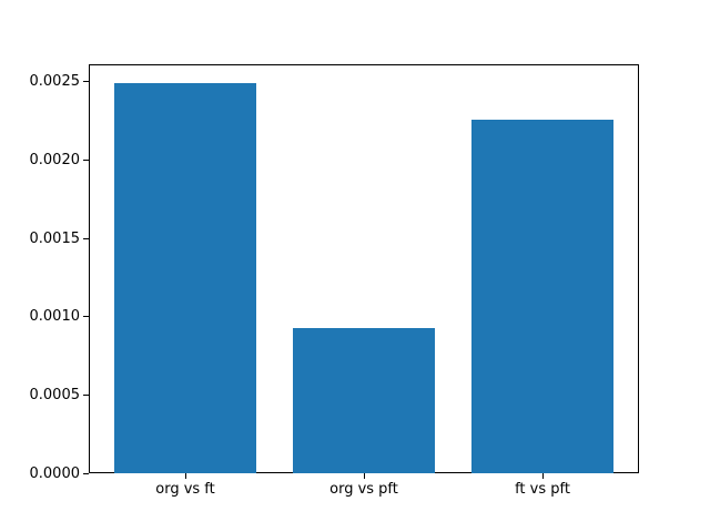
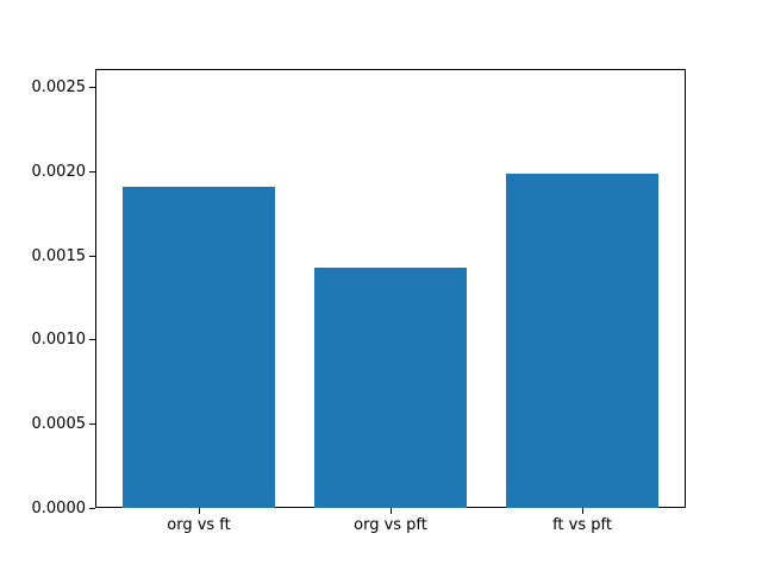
org vs ft: 0.00249 -> 0.00191
org vs pft: 0.00093 -> 0.00143
ft vs pft: 0.00226 -> 0.00199
